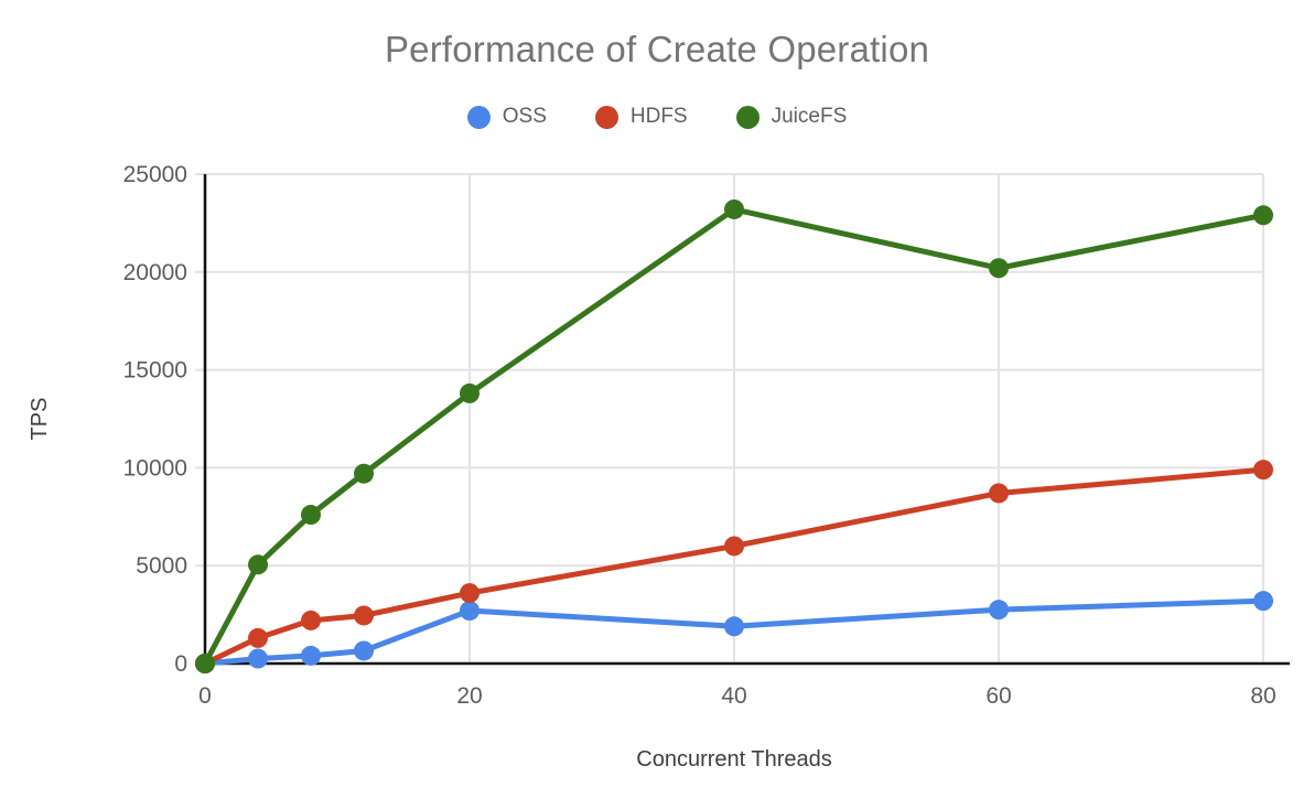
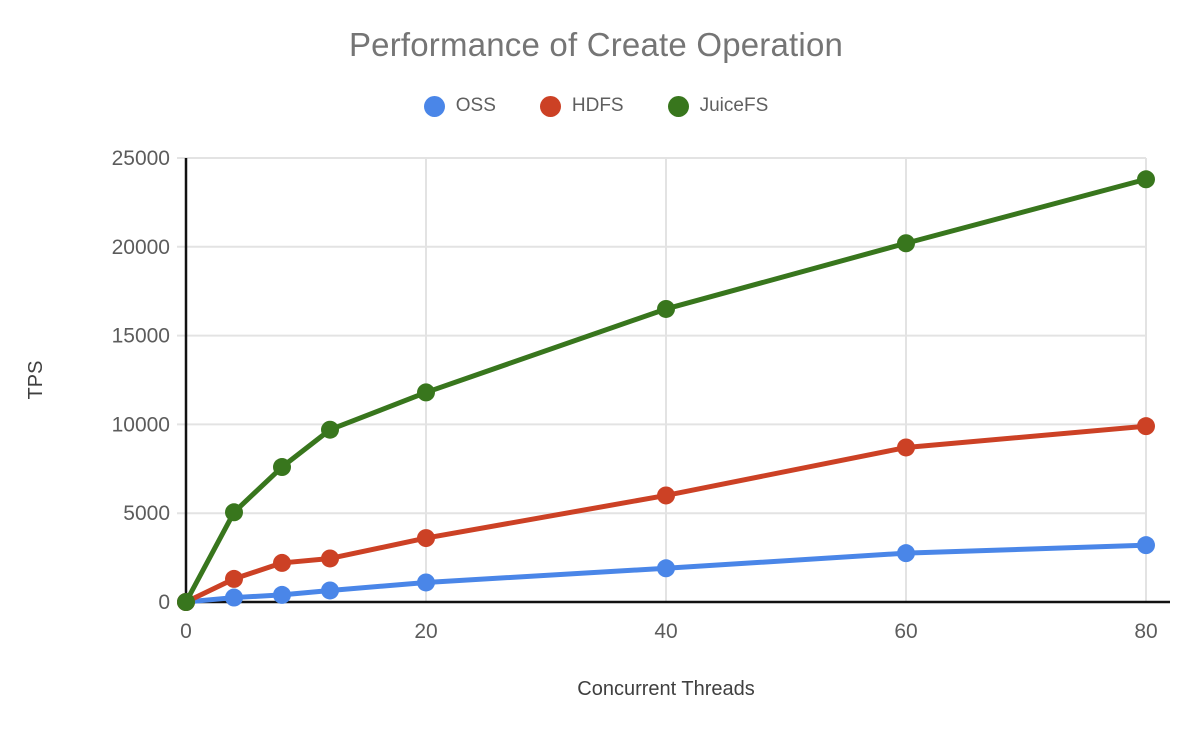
OSS/20: 2700 -> 1100
JuiceFS/20: 13800 -> 11800
JuiceFS/40: 23200 -> 16500
JuiceFS/80: 22900 -> 23800
